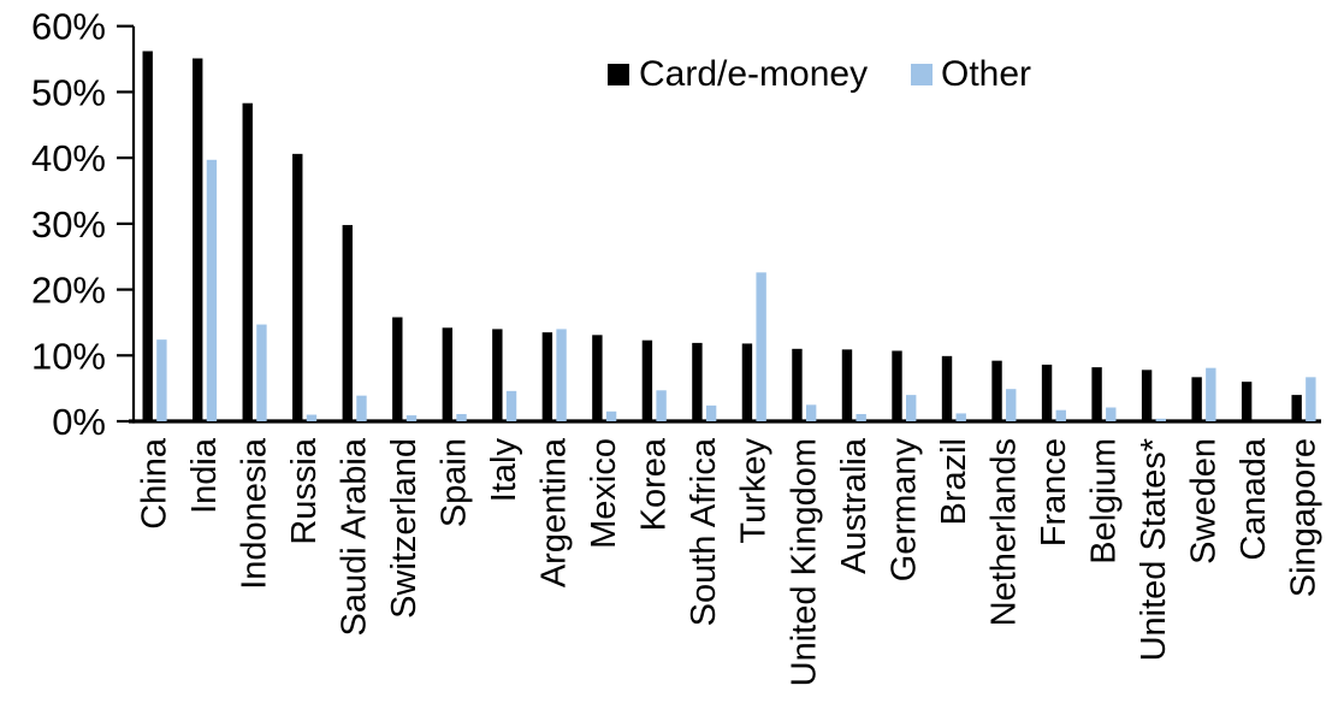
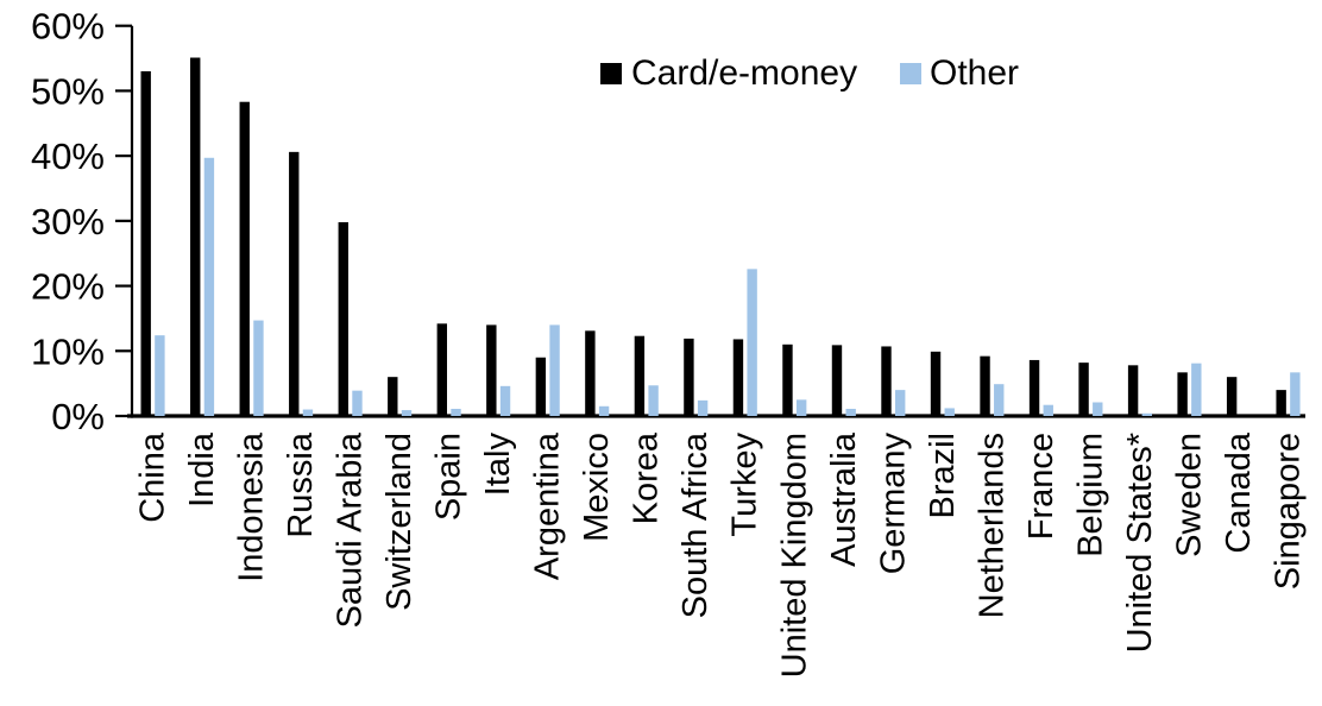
Card/e-money/China: 56% -> 53%
Card/e-money/Switzerland: 16% -> 6%
Card/e-money/Argentina: 14% -> 9%
